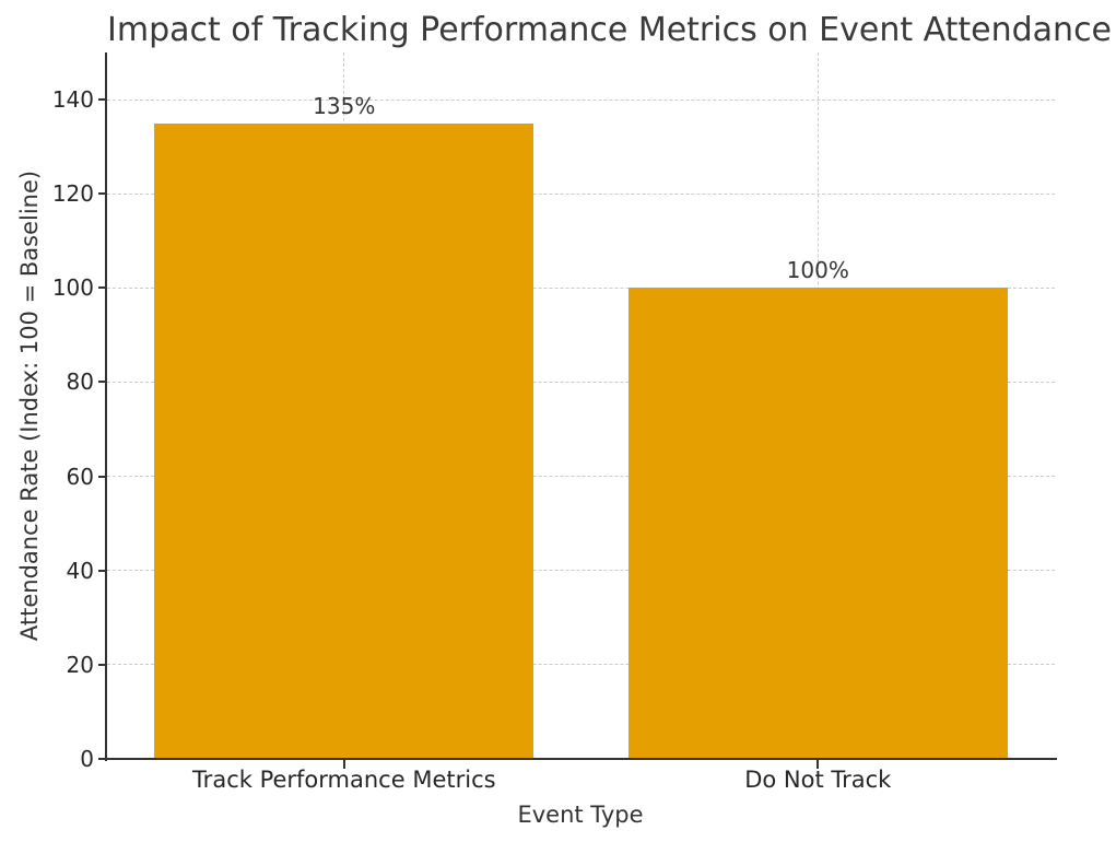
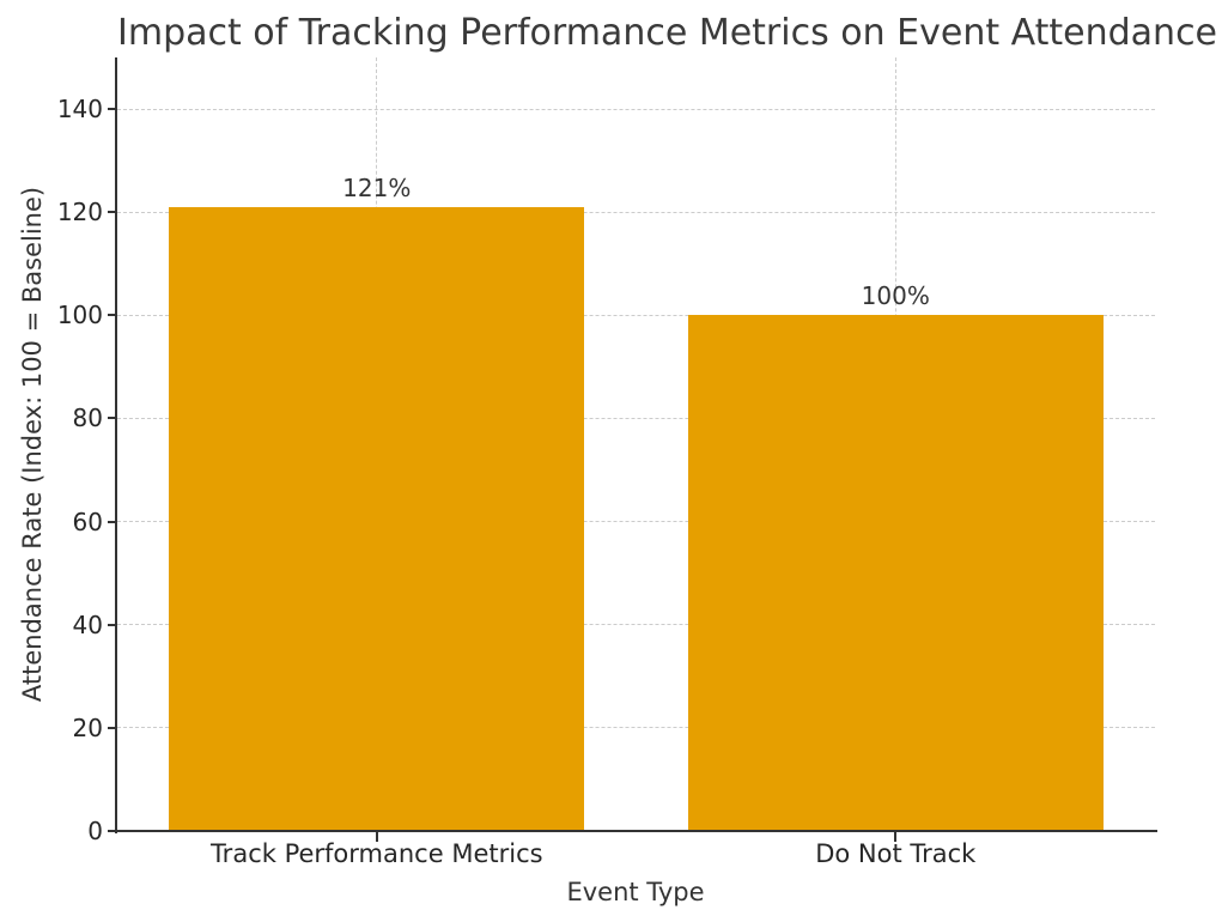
Track Performance Metrics: 135% -> 121%
